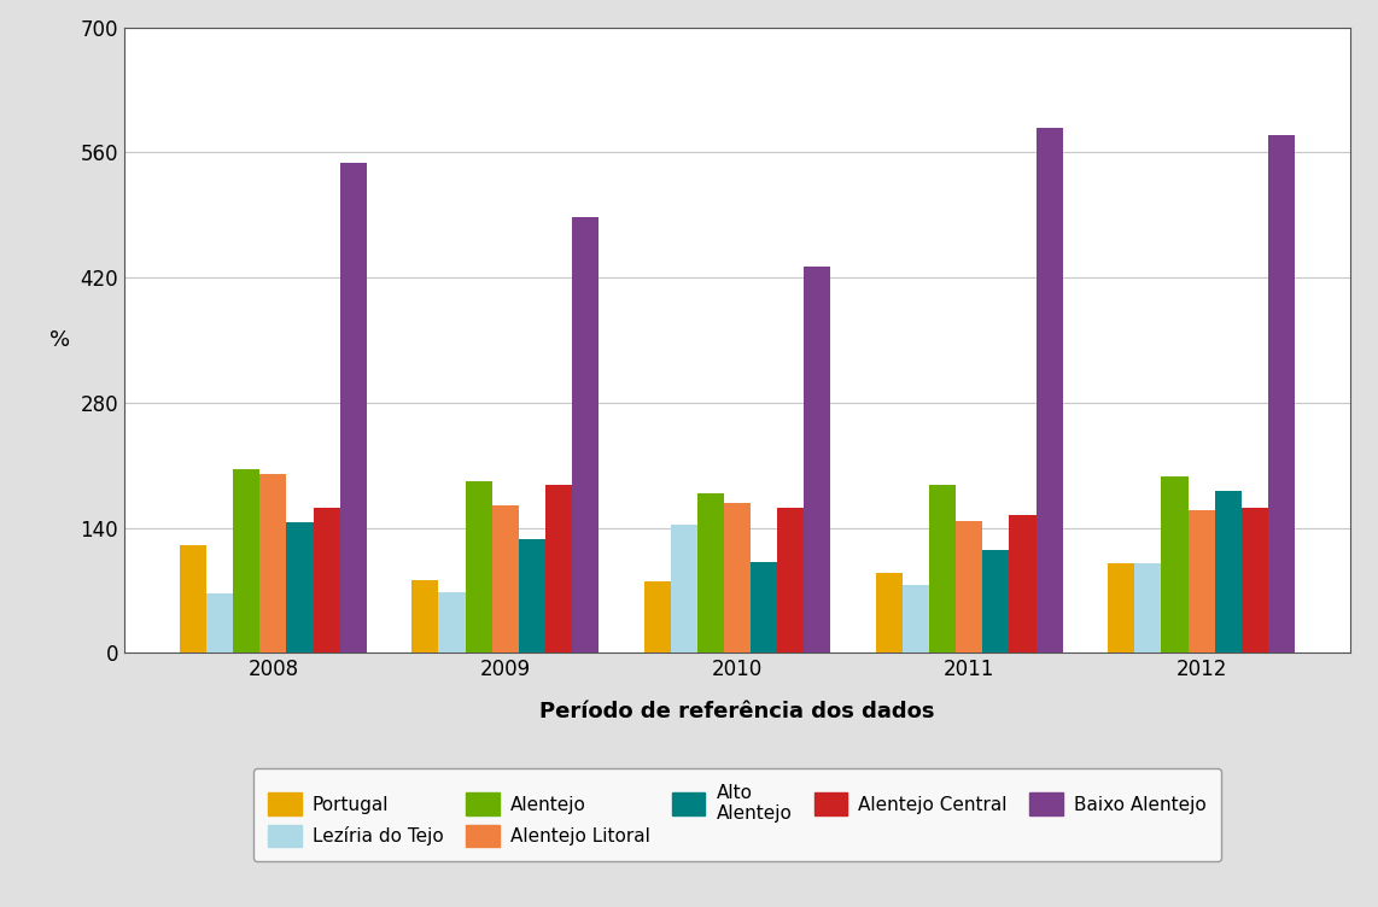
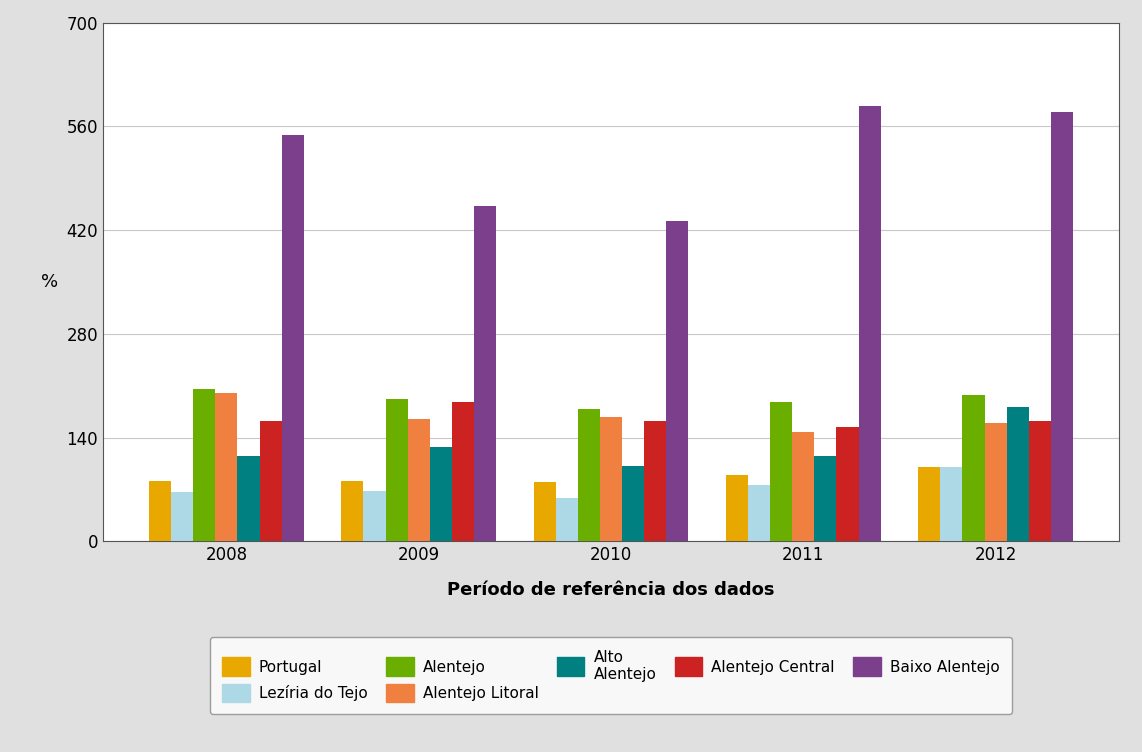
Portugal/2008: 120 -> 82
Alto Alentejo/2008: 146 -> 115
Baixo Alentejo/2009: 488 -> 452
Lezíria do Tejo/2010: 144 -> 58
